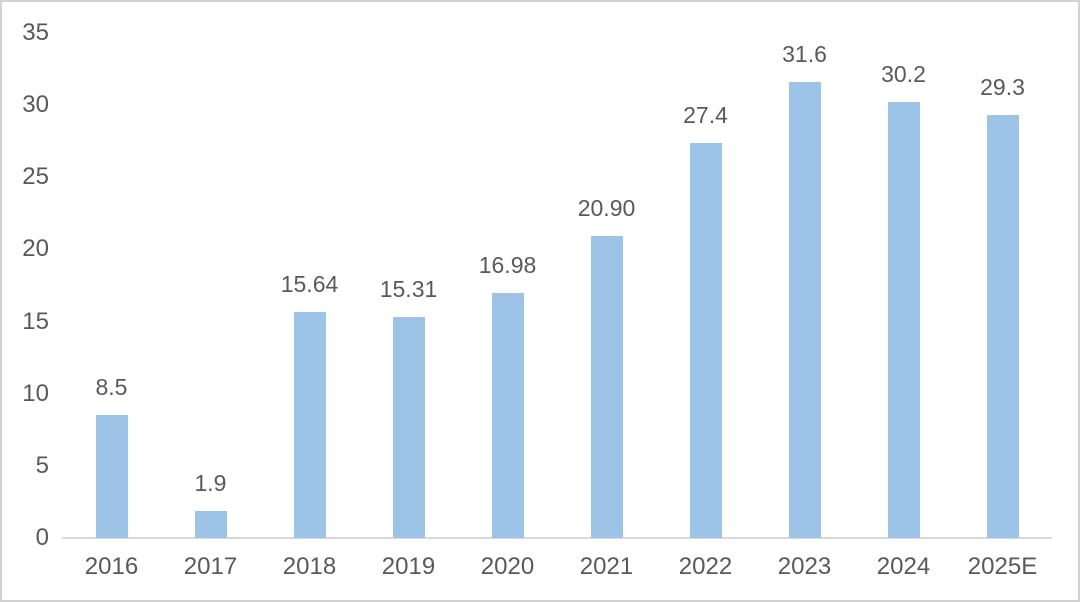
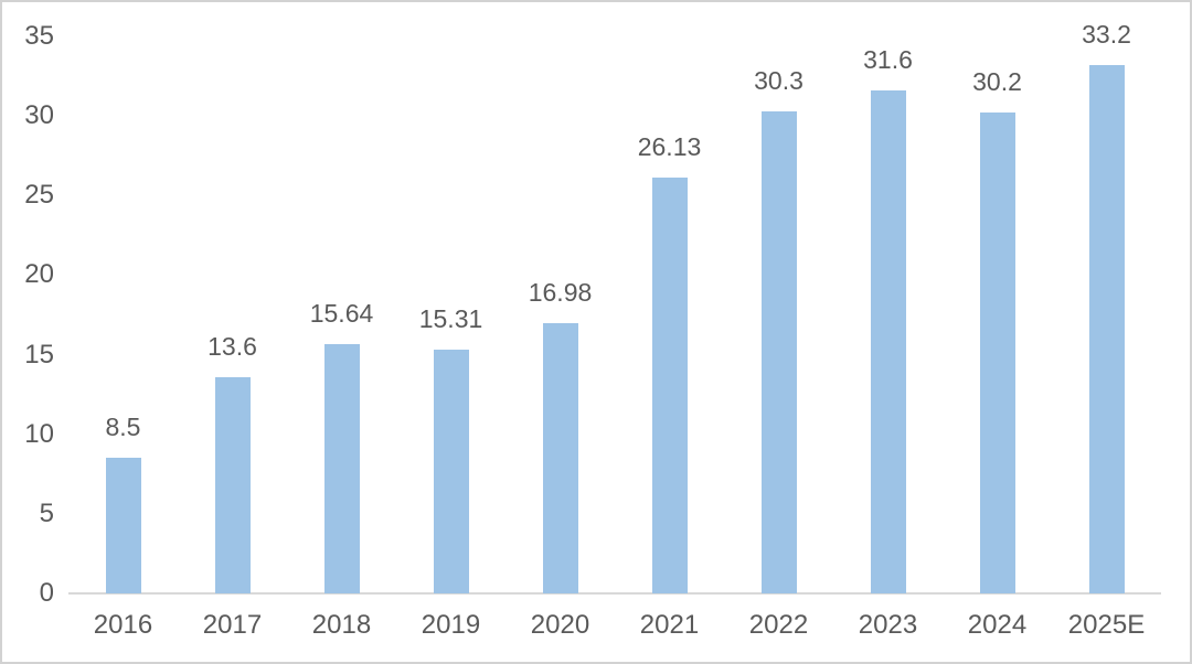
2017: 1.9 -> 13.6
2021: 20.90 -> 26.13
2022: 27.4 -> 30.3
2025E: 29.3 -> 33.2
